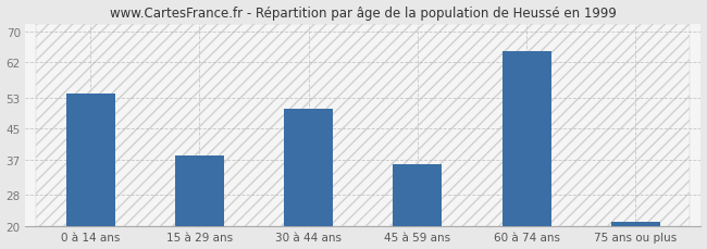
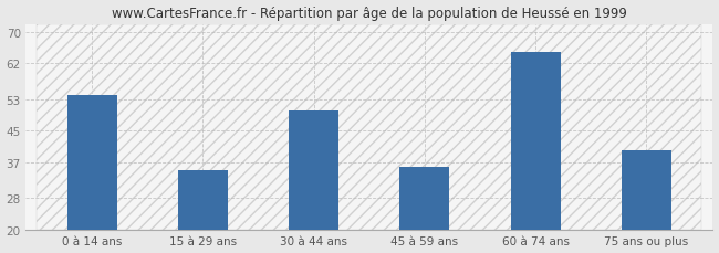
15 à 29 ans: 38 -> 35
75 ans ou plus: 21 -> 40
